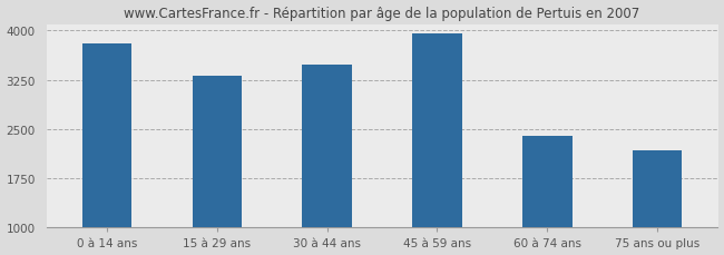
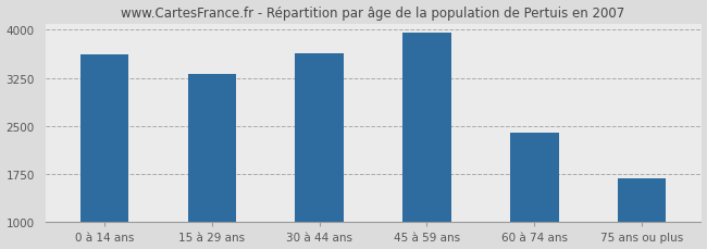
0 à 14 ans: 3800 -> 3620
30 à 44 ans: 3480 -> 3630
75 ans ou plus: 2180 -> 1680
